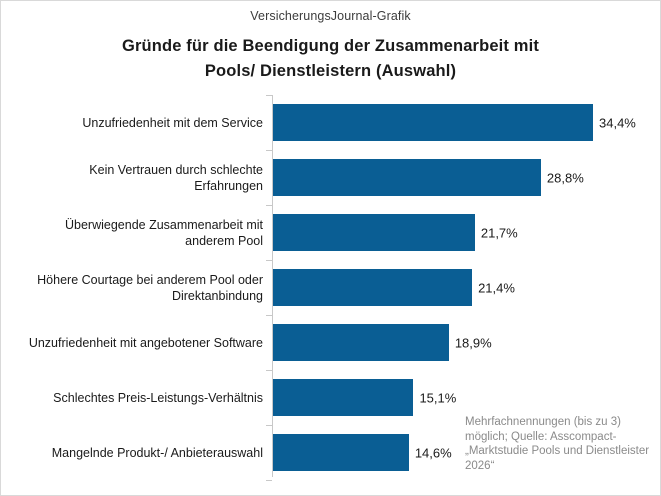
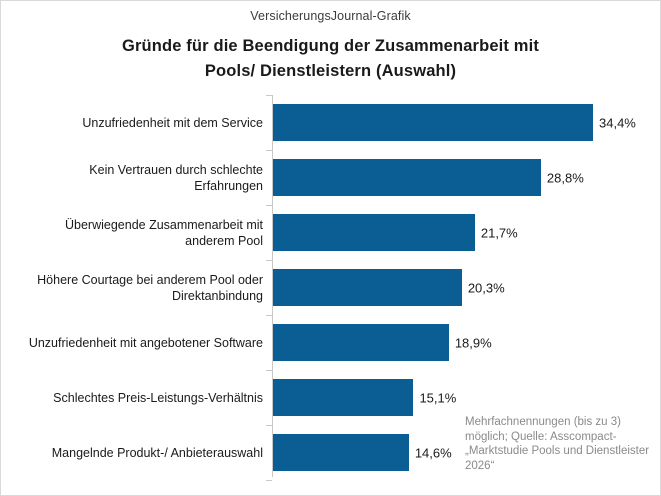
Höhere Courtage bei anderem Pool oder Direktanbindung: 21,4% -> 20,3%
